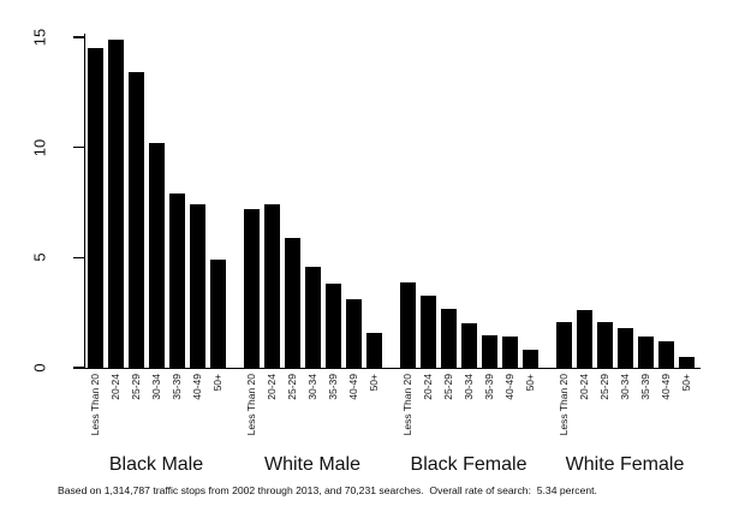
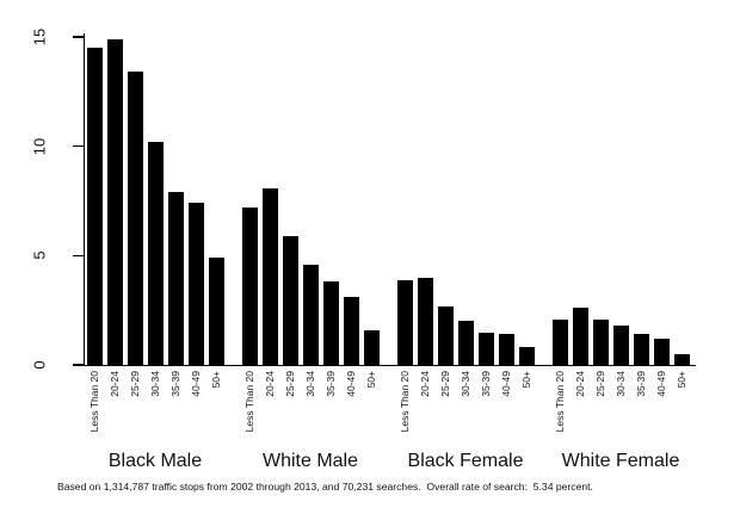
White Male/20-24: 7.4 -> 8.1
Black Female/20-24: 3.3 -> 4.0
